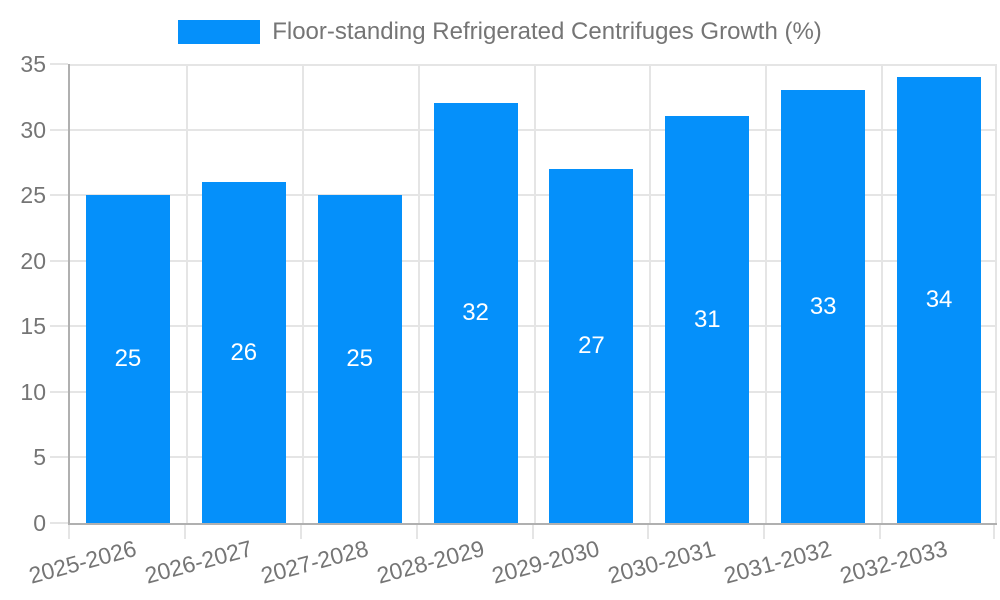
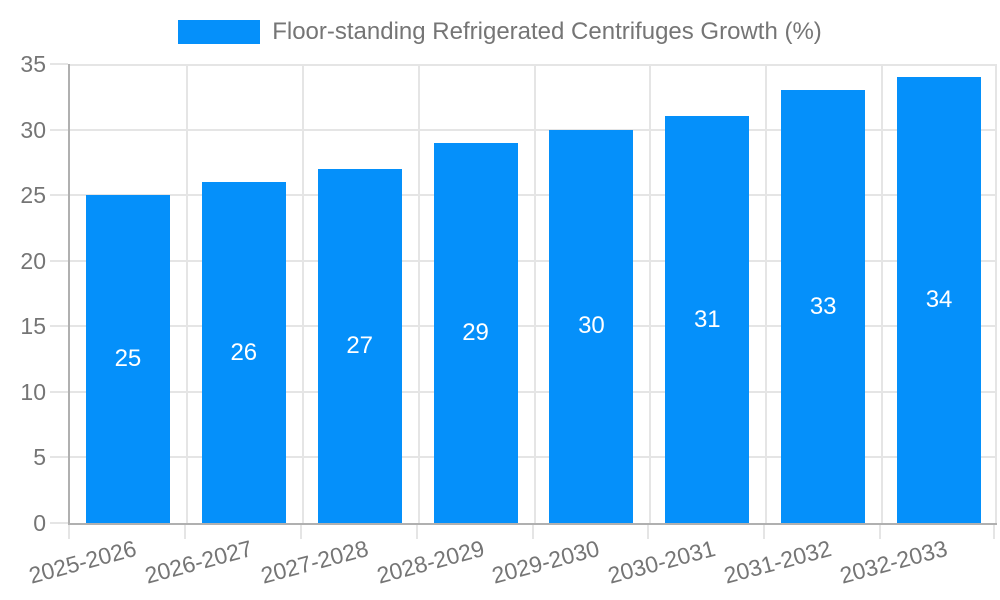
2027-2028: 25 -> 27
2028-2029: 32 -> 29
2029-2030: 27 -> 30
